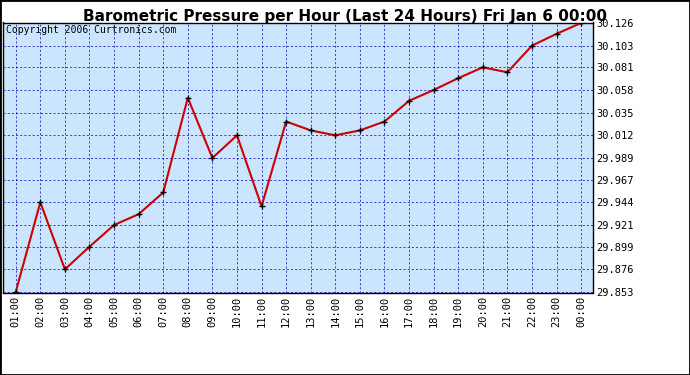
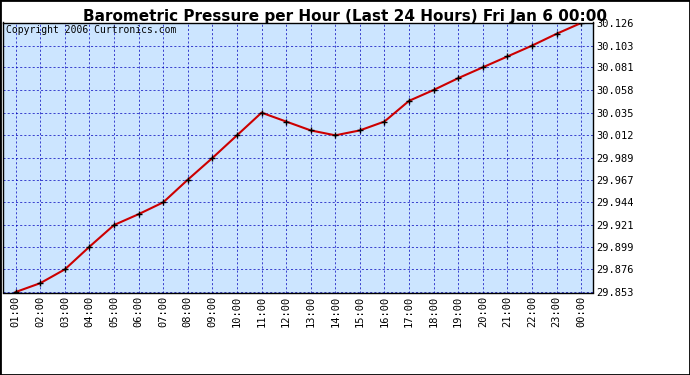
02:00: 29.944 -> 29.862
07:00: 29.954 -> 29.944
08:00: 30.050 -> 29.967
11:00: 29.940 -> 30.035
21:00: 30.076 -> 30.092
